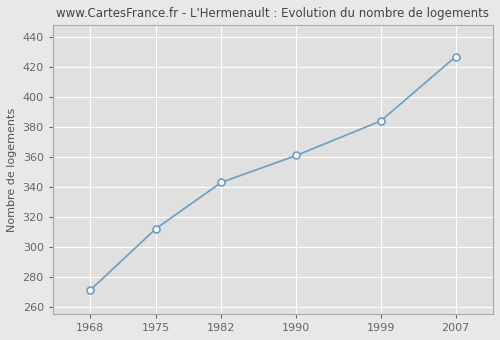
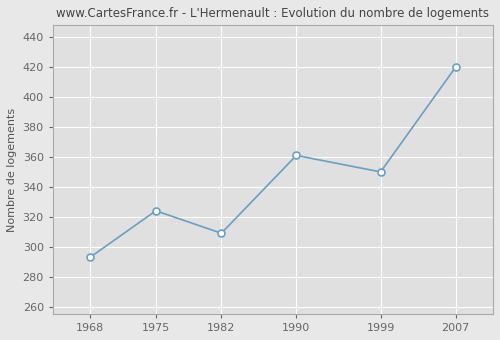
1968: 271 -> 293
1975: 312 -> 324
1982: 343 -> 309
1999: 384 -> 350
2007: 427 -> 420
